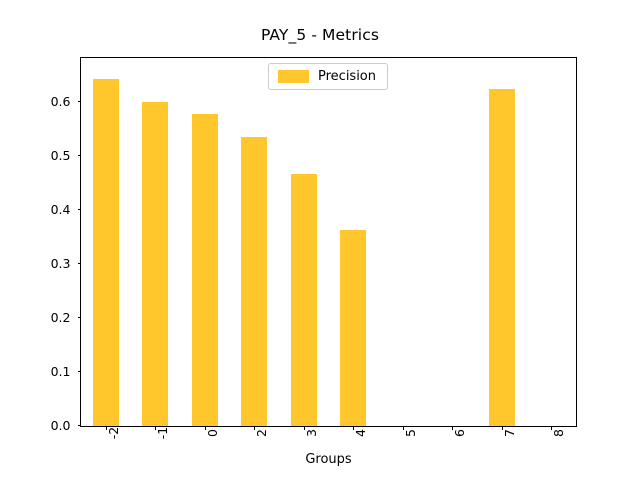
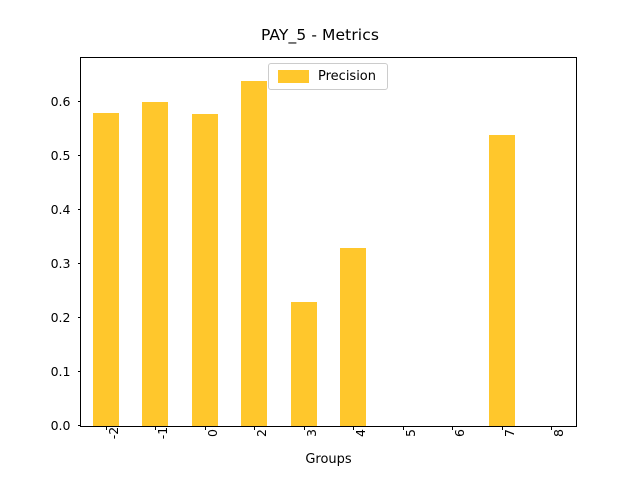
-2: 0.64 -> 0.58
2: 0.54 -> 0.64
3: 0.47 -> 0.23
4: 0.36 -> 0.33
7: 0.62 -> 0.54
